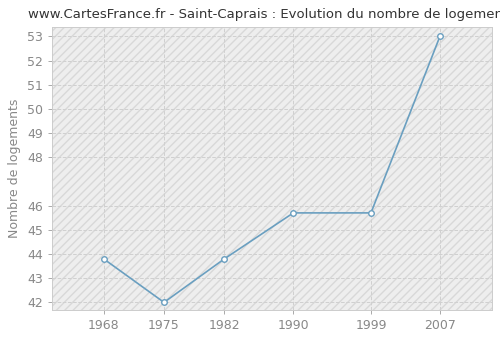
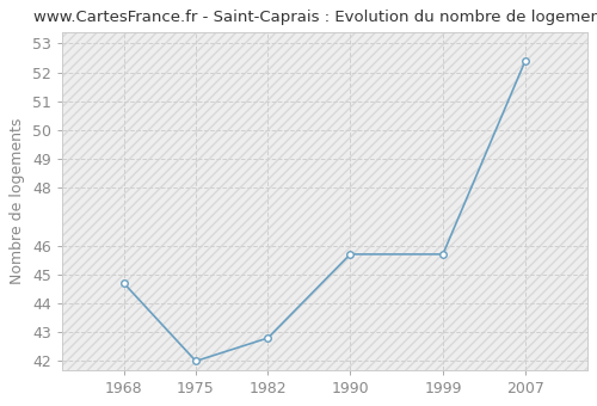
1968: 43.8 -> 44.7
1982: 43.8 -> 42.8
2007: 53.0 -> 52.4
